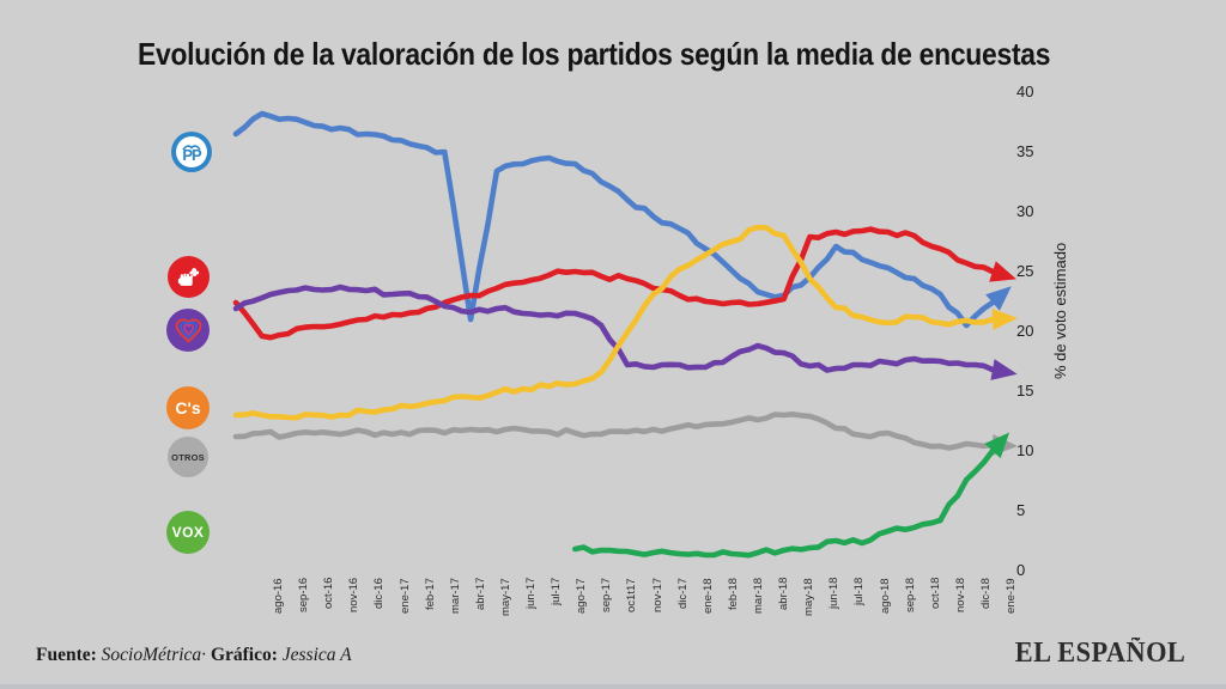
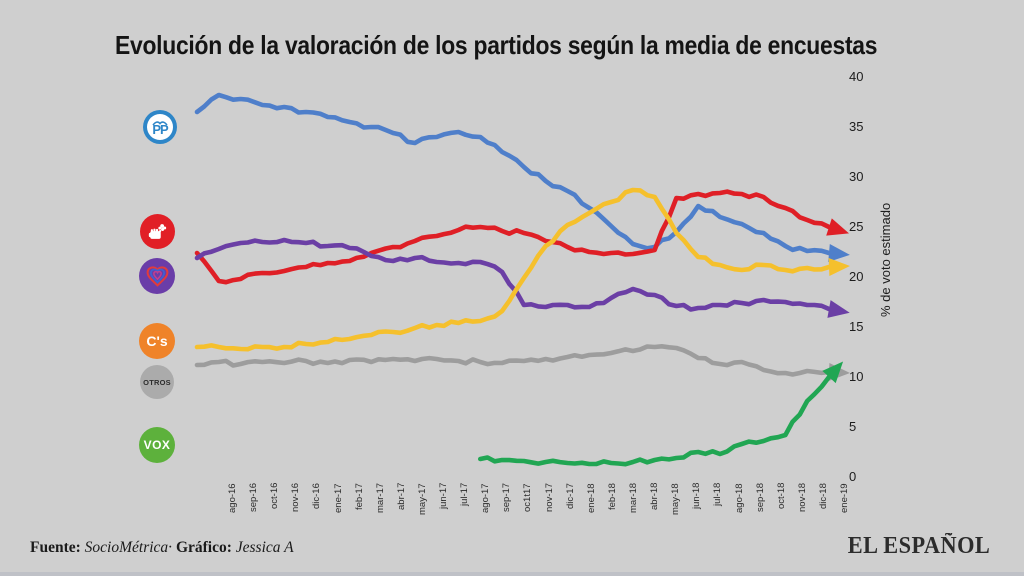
PP/may-17: 21.0 -> 34.4
PP/dic-18: 20.5 -> 22.6
